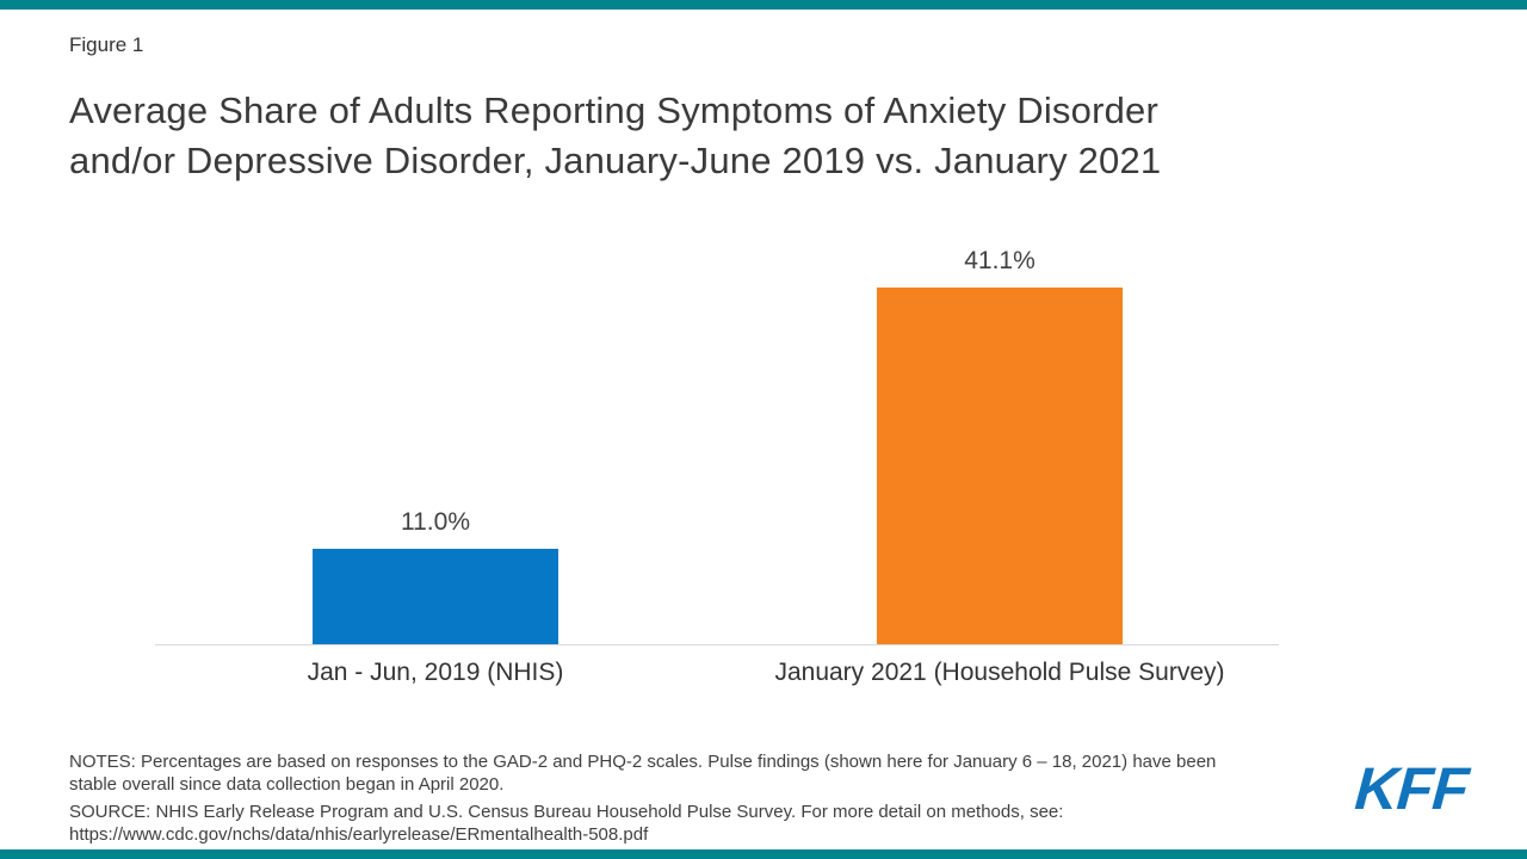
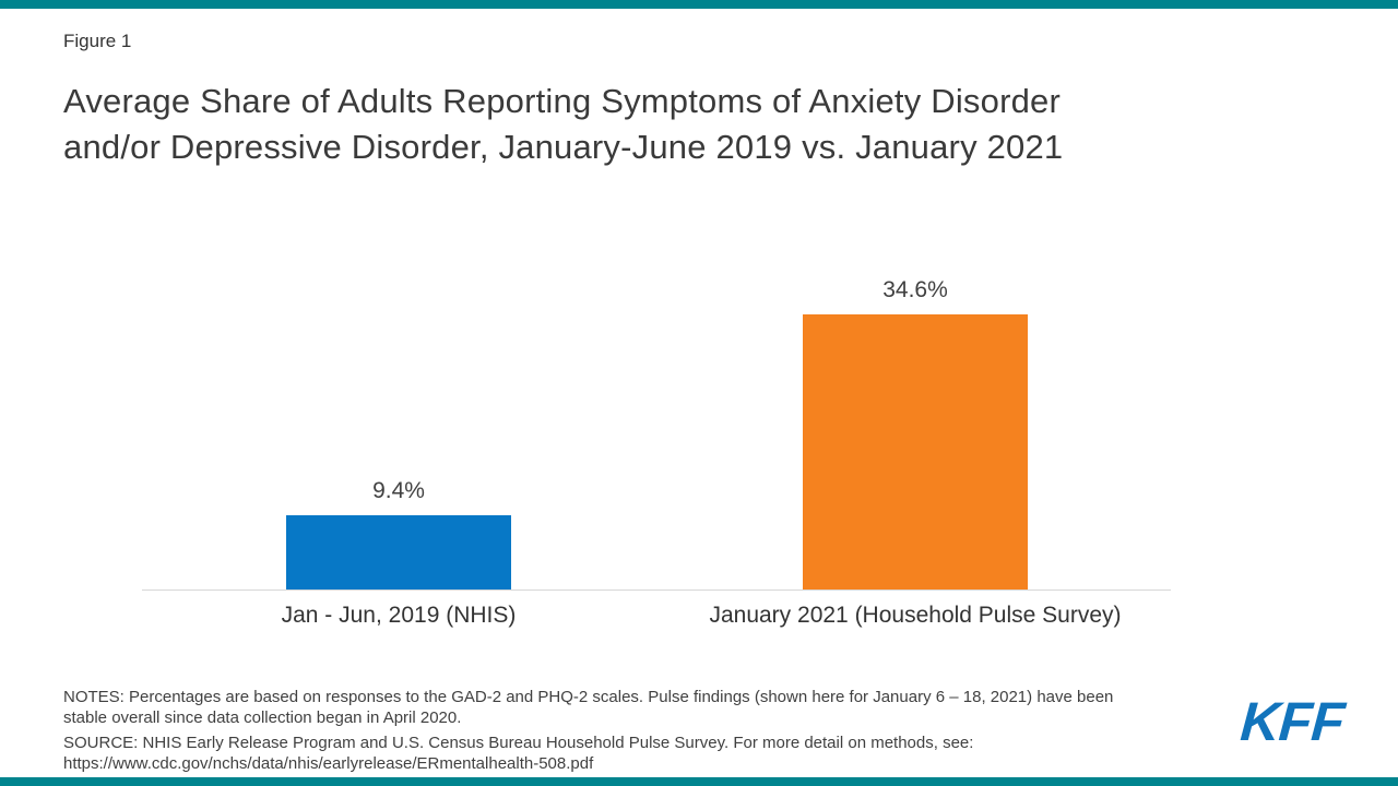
Jan - Jun, 2019 (NHIS): 11.0% -> 9.4%
January 2021 (Household Pulse Survey): 41.1% -> 34.6%
